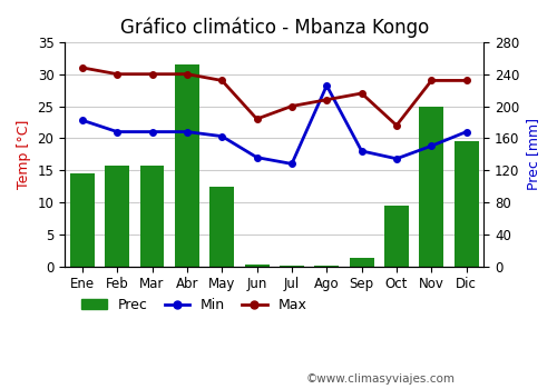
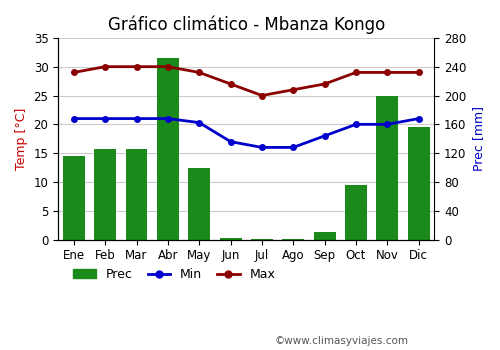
Min/Ene: 22.8 -> 21.0
Max/Ene: 31 -> 29
Max/Jun: 23 -> 27
Min/Ago: 28.2 -> 16.0
Min/Oct: 16.8 -> 20.0
Max/Oct: 22 -> 29
Min/Nov: 18.8 -> 20.0
